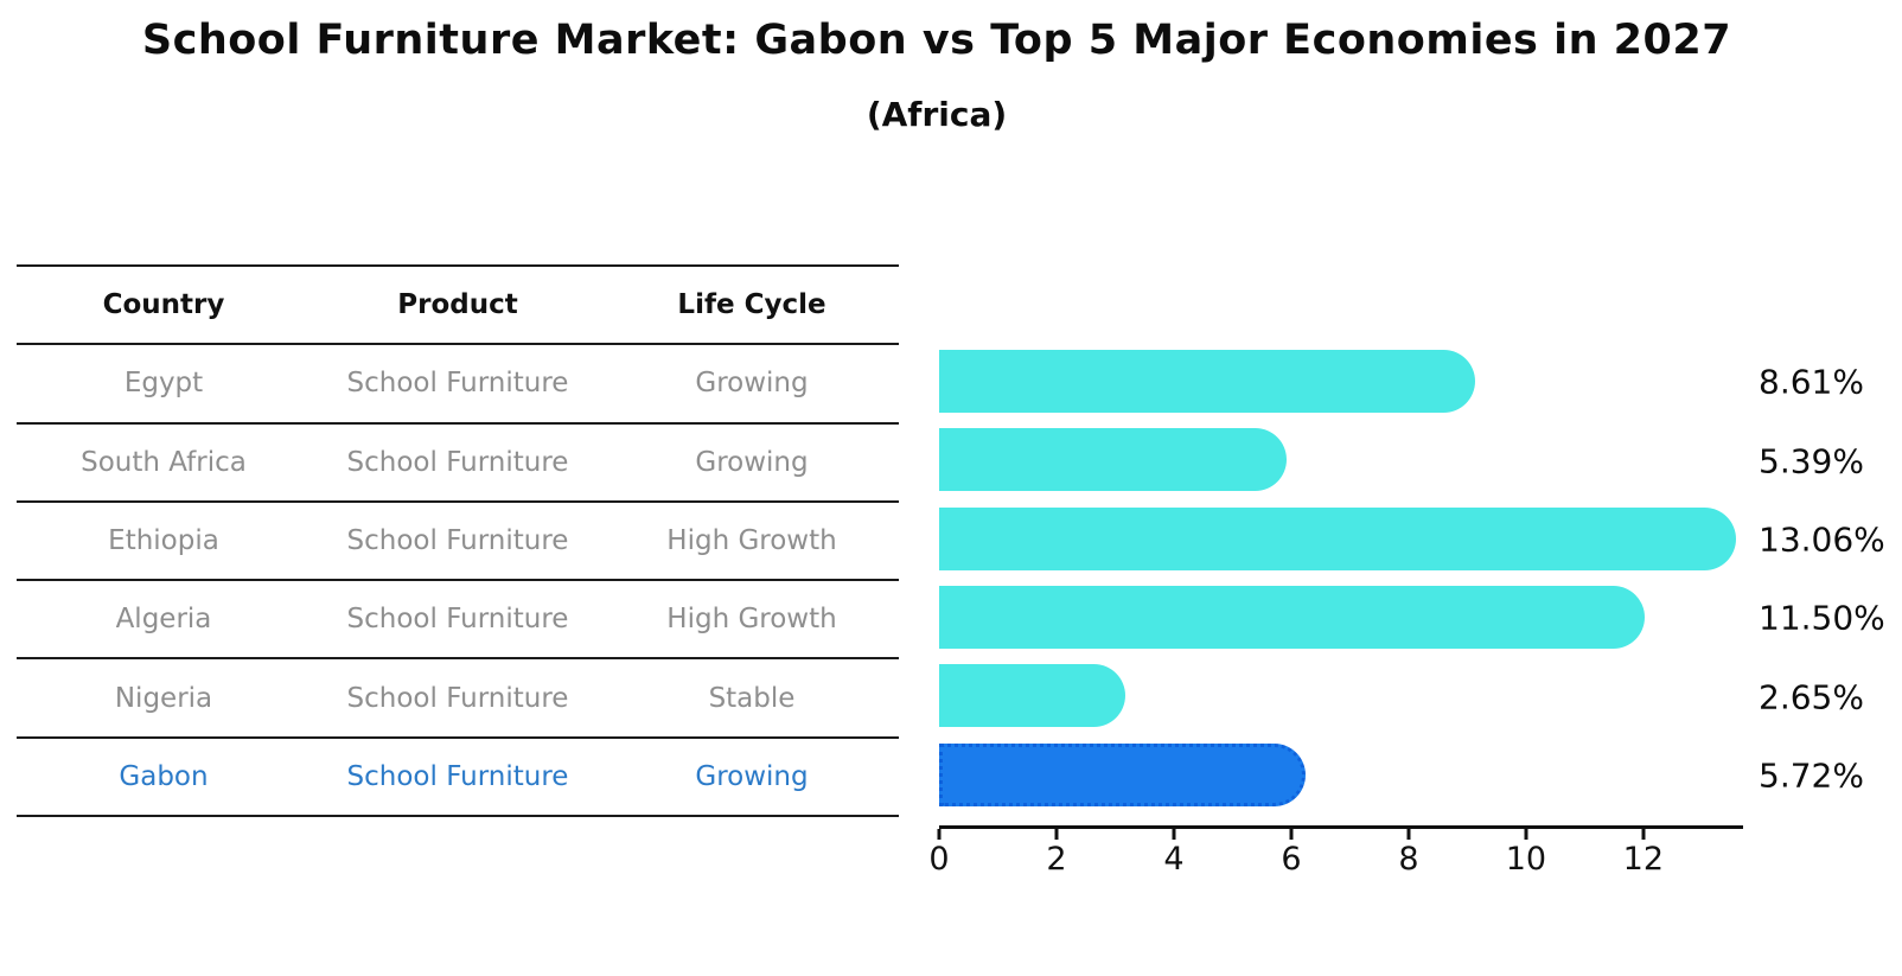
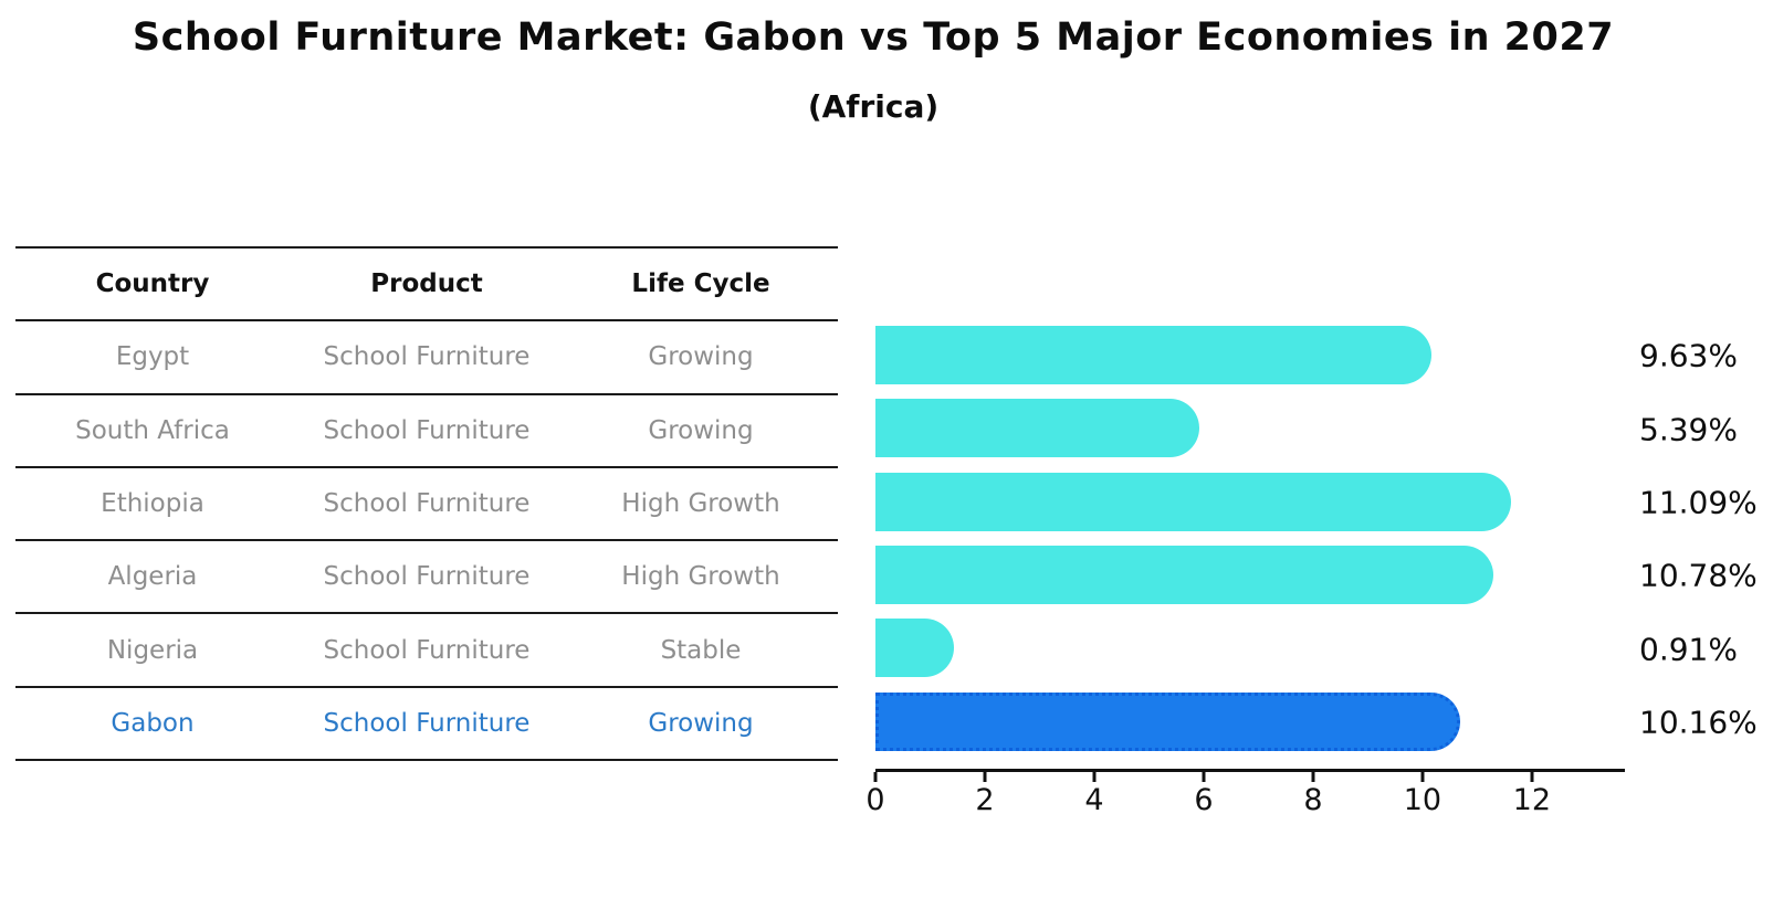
Egypt: 8.61% -> 9.63%
Ethiopia: 13.06% -> 11.09%
Algeria: 11.50% -> 10.78%
Nigeria: 2.65% -> 0.91%
Gabon: 5.72% -> 10.16%
